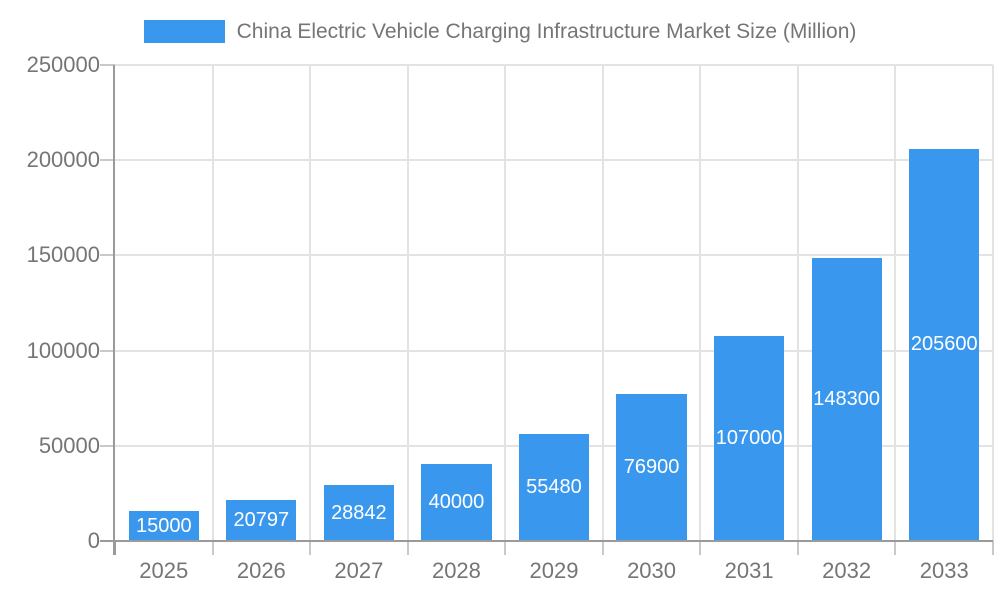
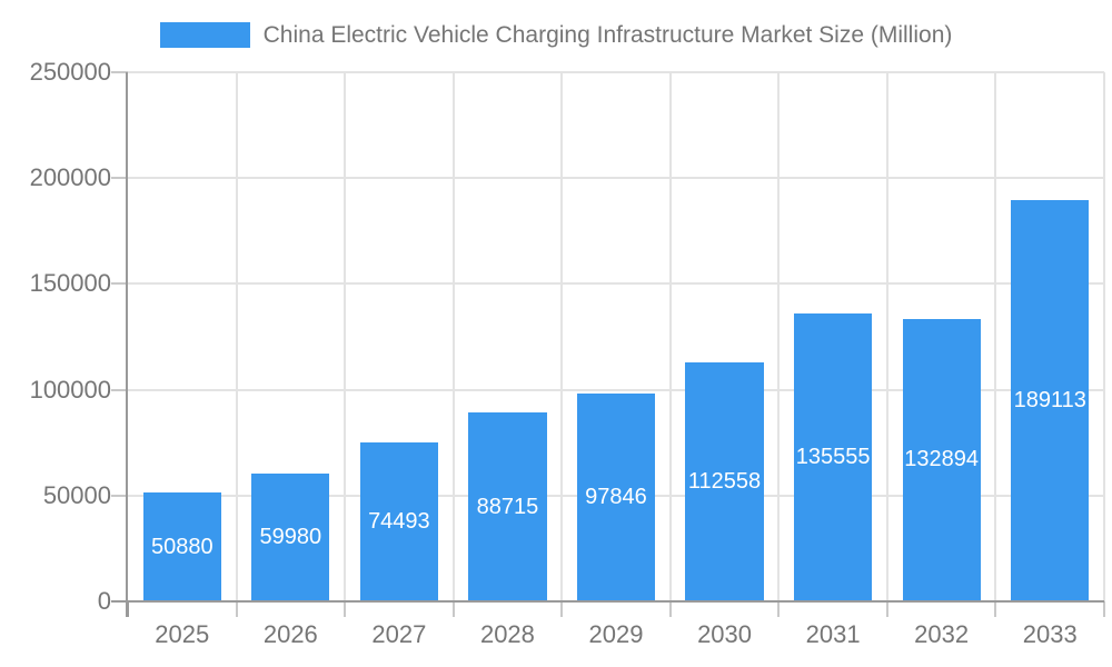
2025: 15000 -> 50880
2026: 20797 -> 59980
2027: 28842 -> 74493
2028: 40000 -> 88715
2029: 55480 -> 97846
2030: 76900 -> 112558
2031: 107000 -> 135555
2032: 148300 -> 132894
2033: 205600 -> 189113
